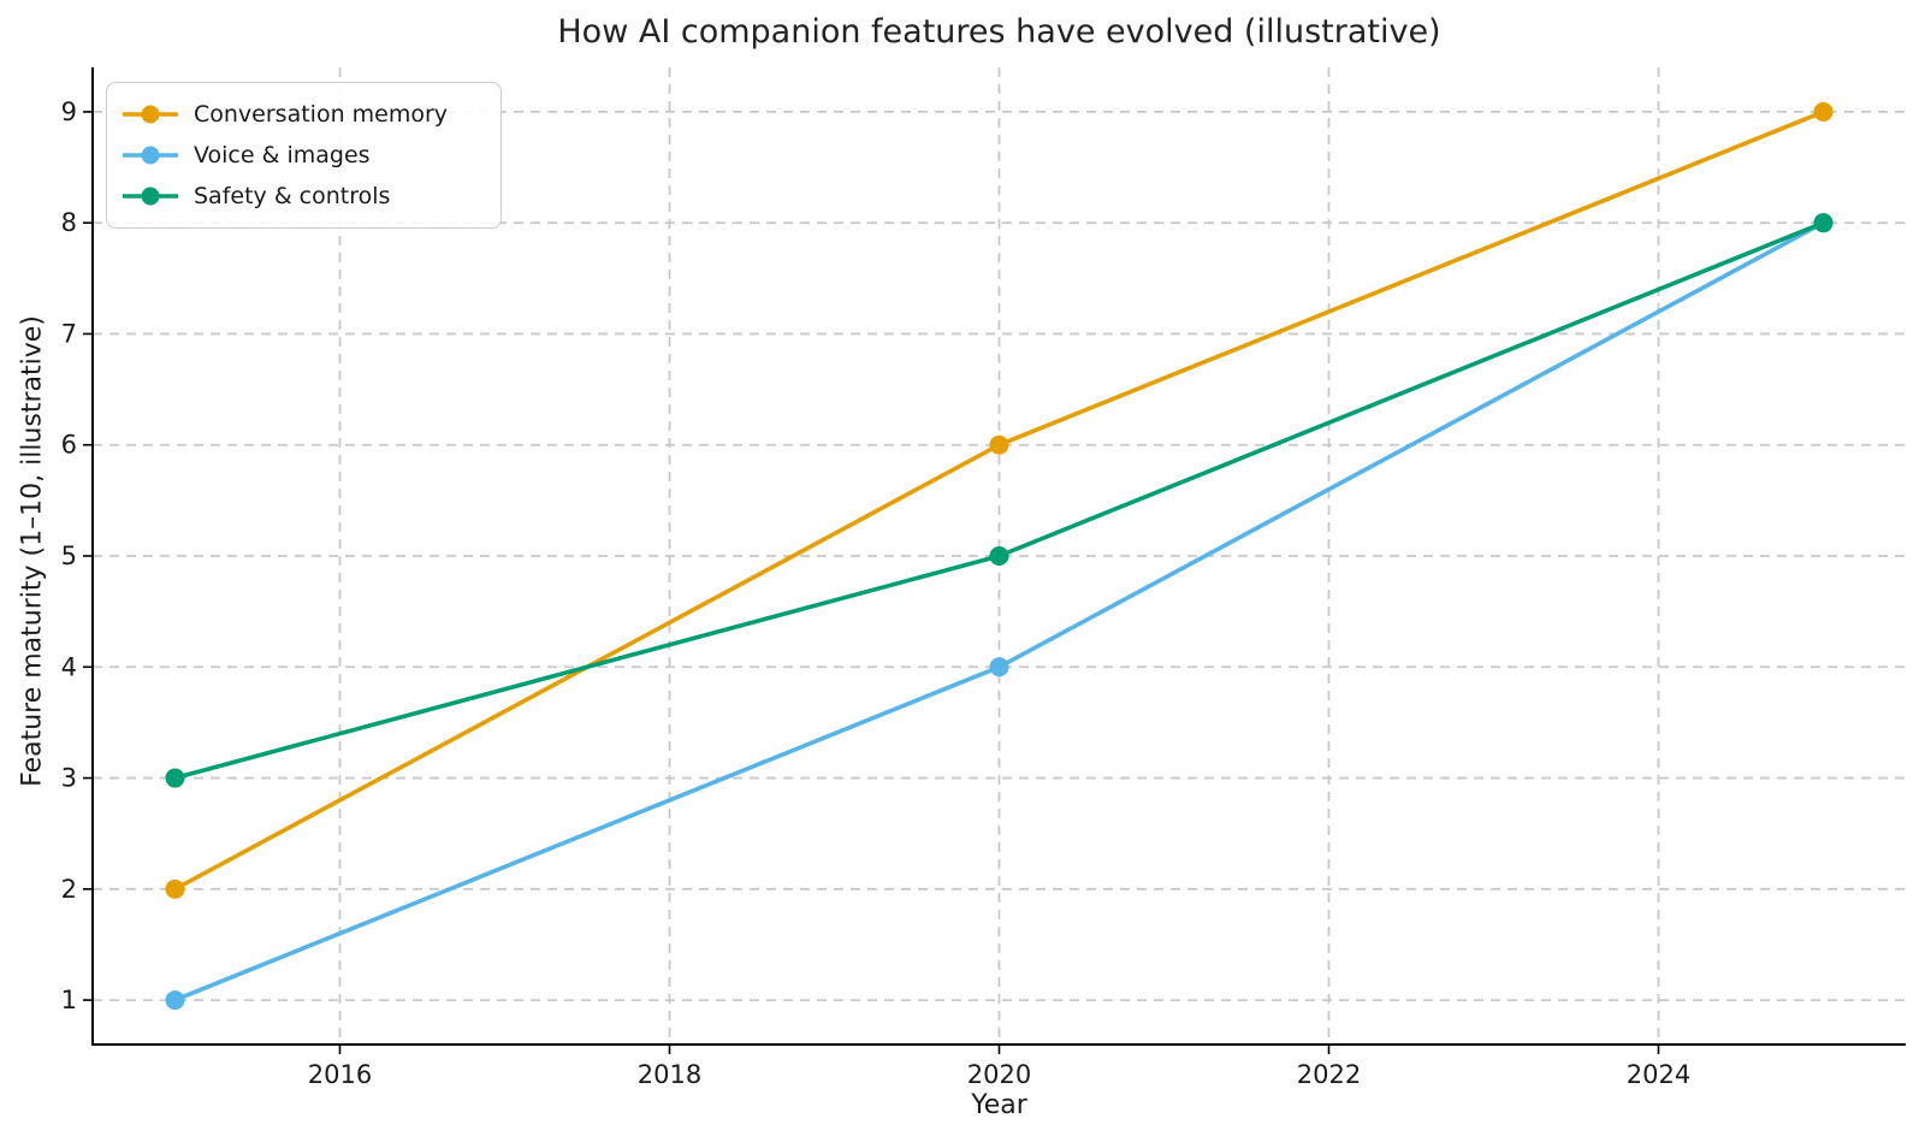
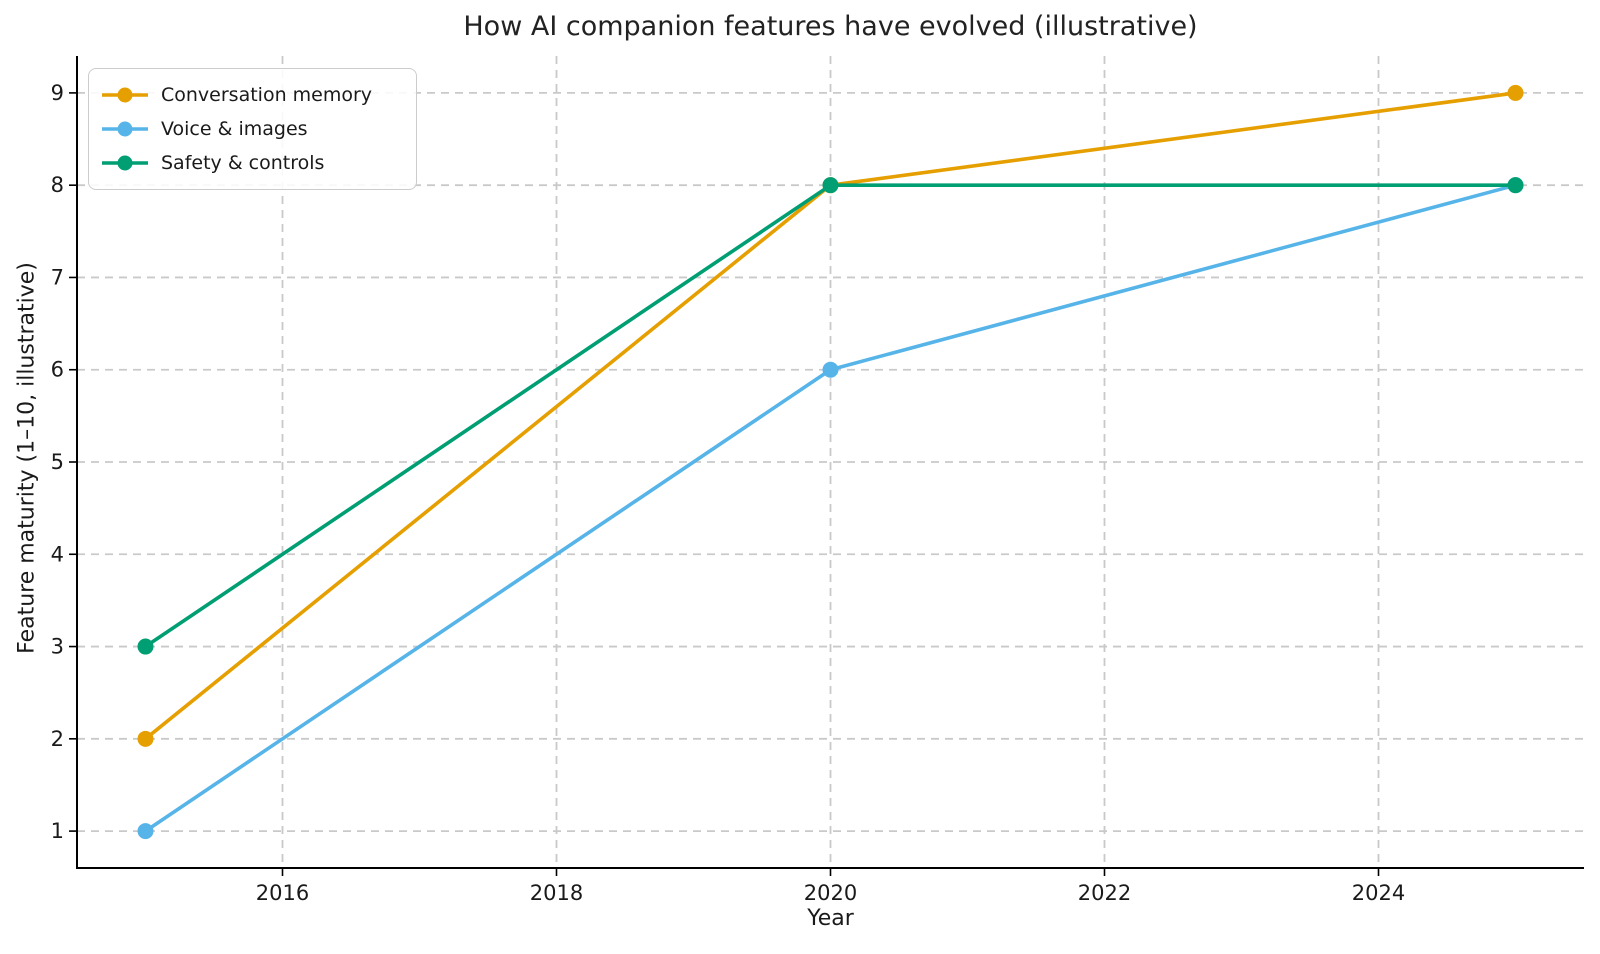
Conversation memory/2020: 6 -> 8
Voice & images/2020: 4 -> 6
Safety & controls/2020: 5 -> 8
